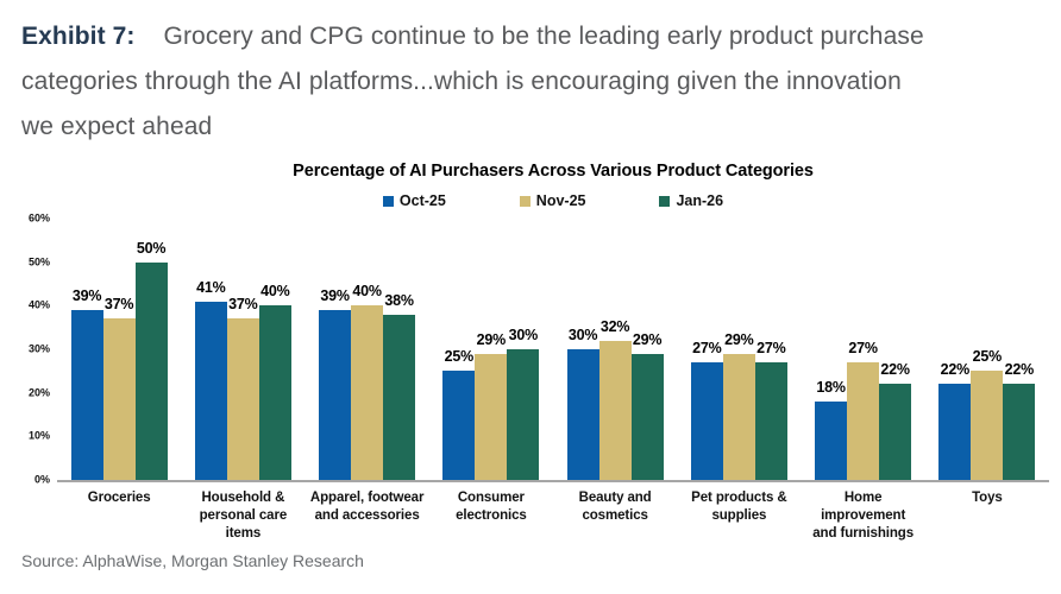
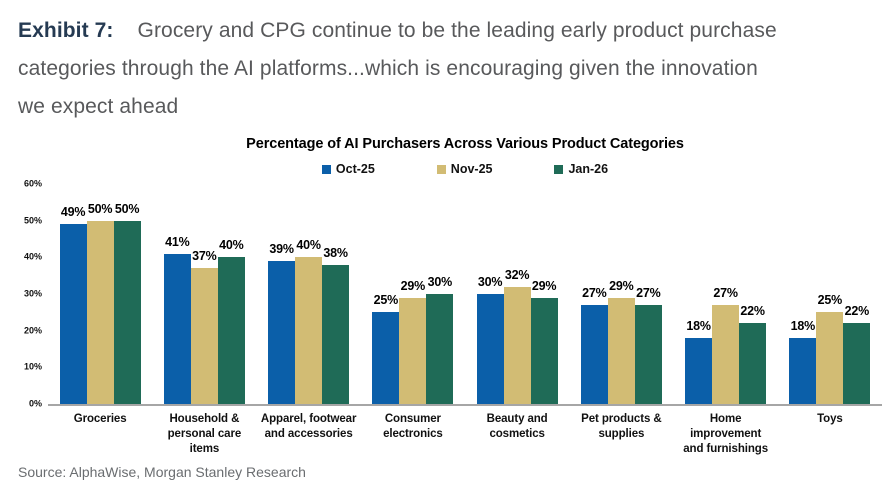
Oct-25/Groceries: 39% -> 49%
Nov-25/Groceries: 37% -> 50%
Oct-25/Toys: 22% -> 18%
